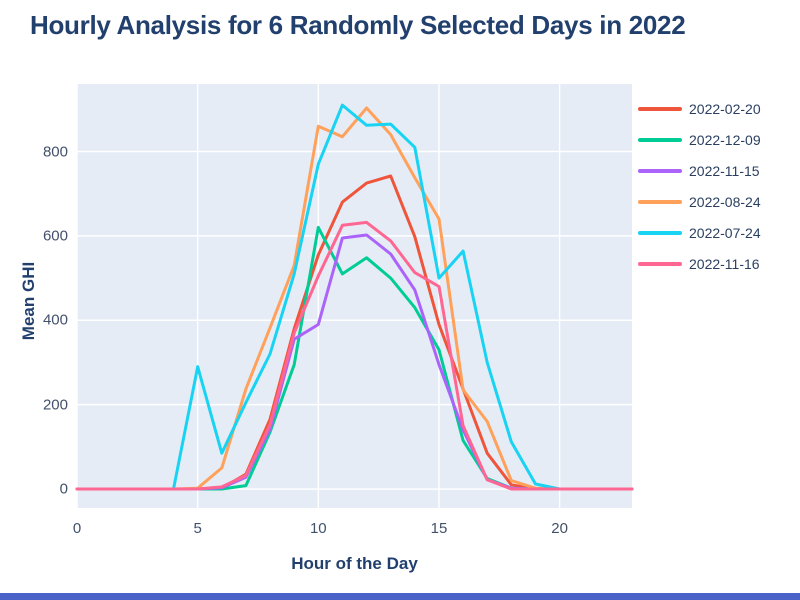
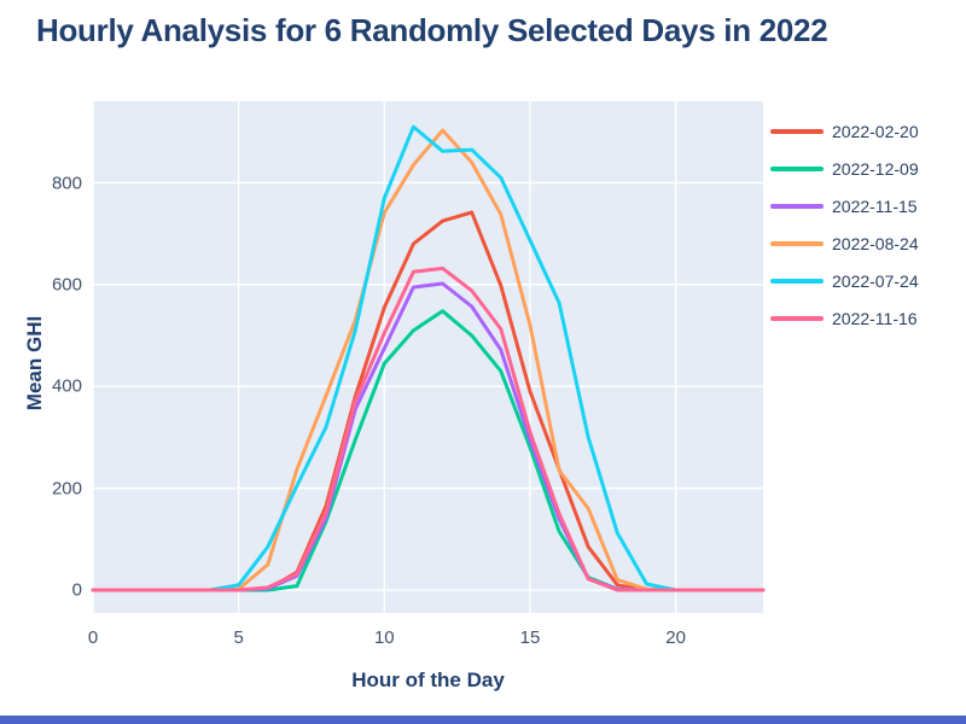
2022-07-24/5: 290 -> 10
2022-12-09/10: 620 -> 440
2022-11-15/10: 390 -> 480
2022-08-24/10: 860 -> 740
2022-12-09/15: 330 -> 280
2022-08-24/15: 640 -> 520
2022-07-24/15: 500 -> 690
2022-11-16/15: 480 -> 310
